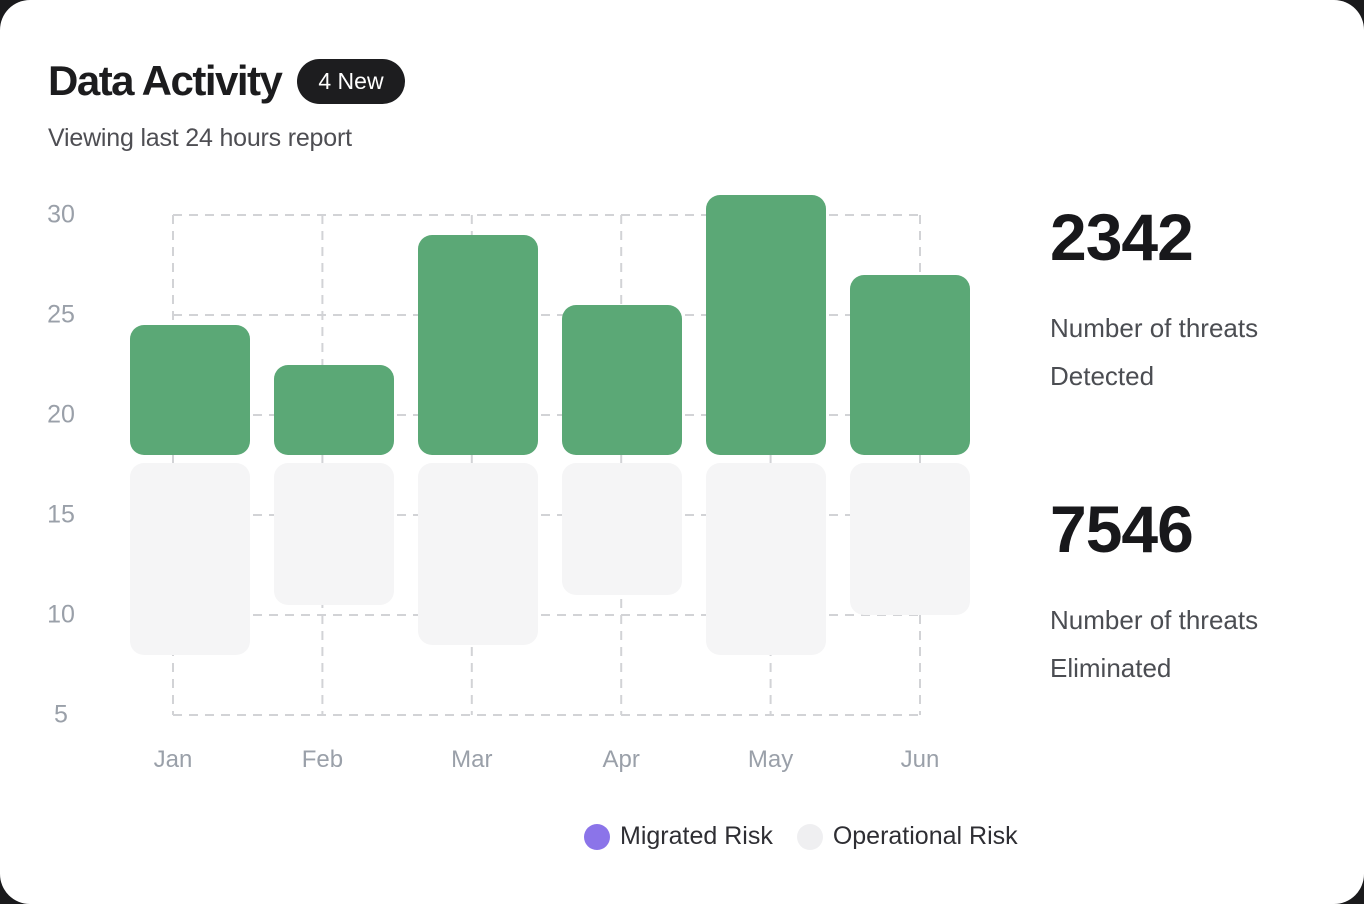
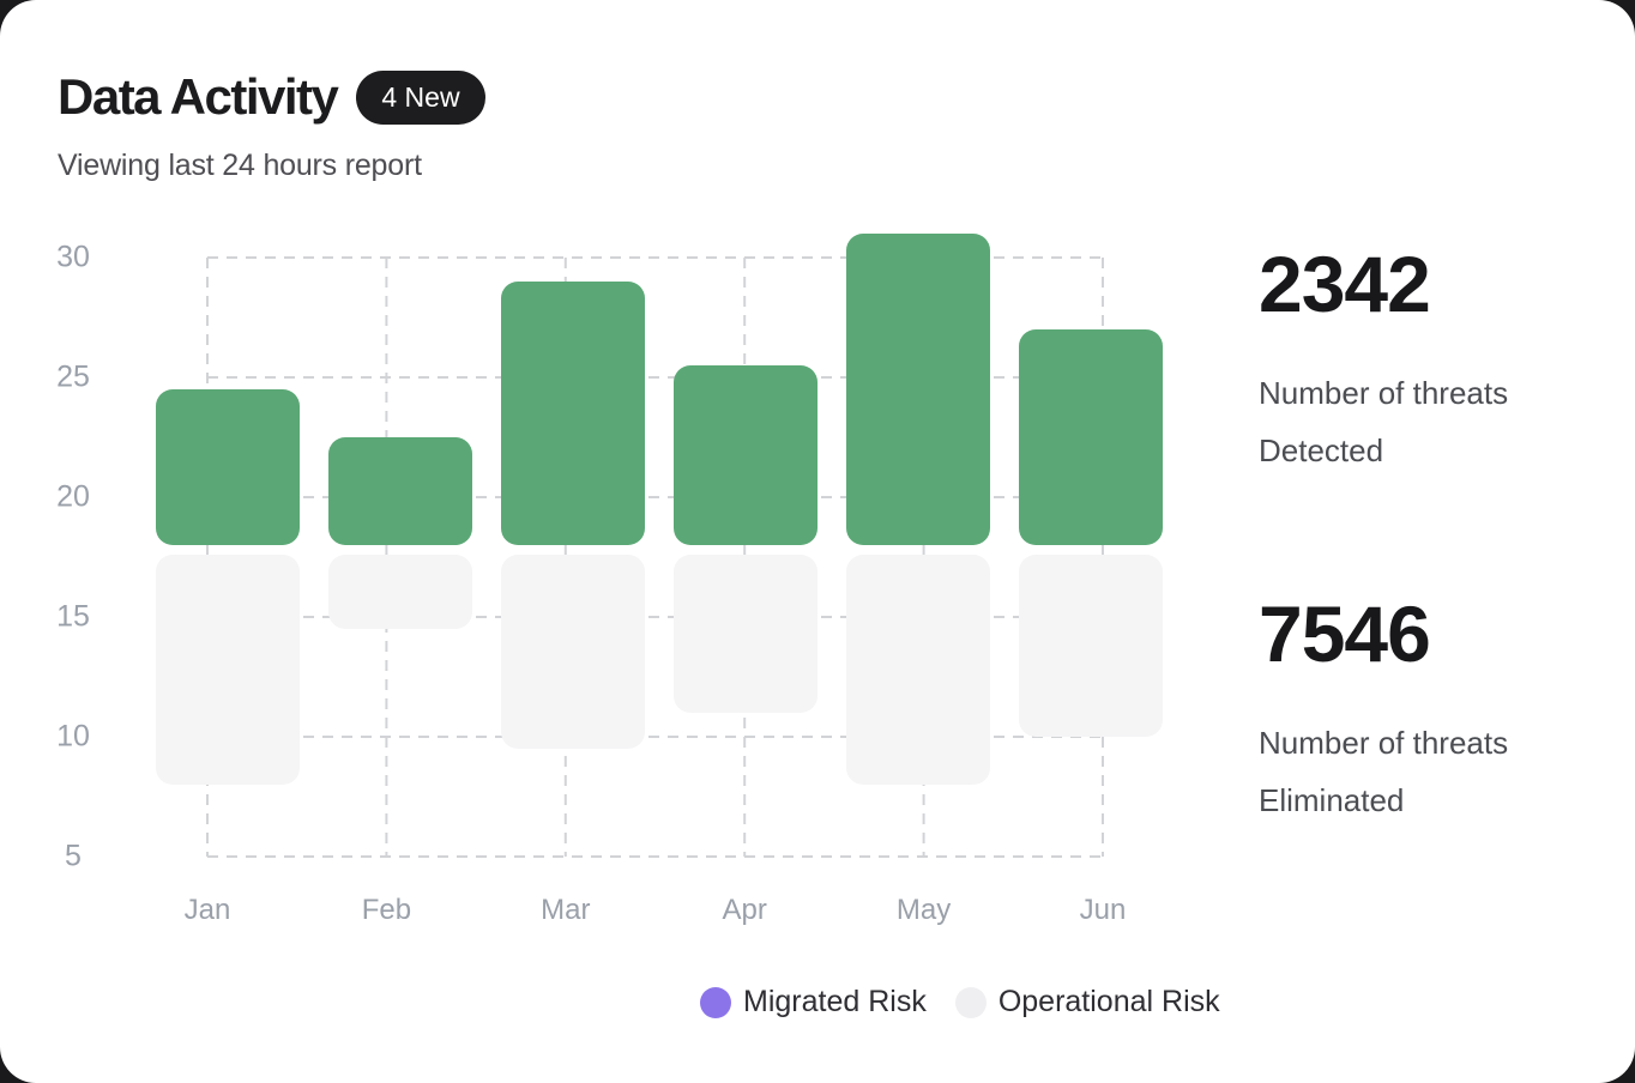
Operational Risk/Feb: 10.5 -> 14.5
Operational Risk/Mar: 8.5 -> 9.5
